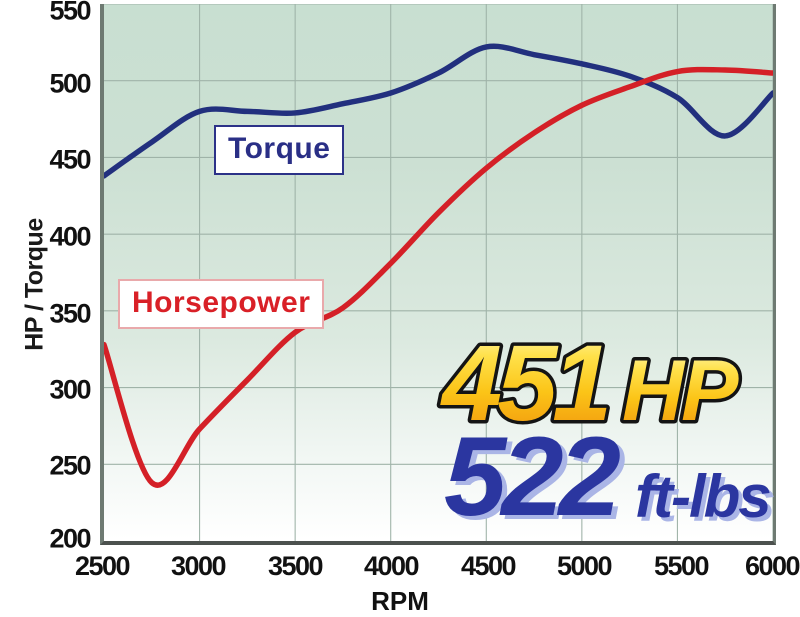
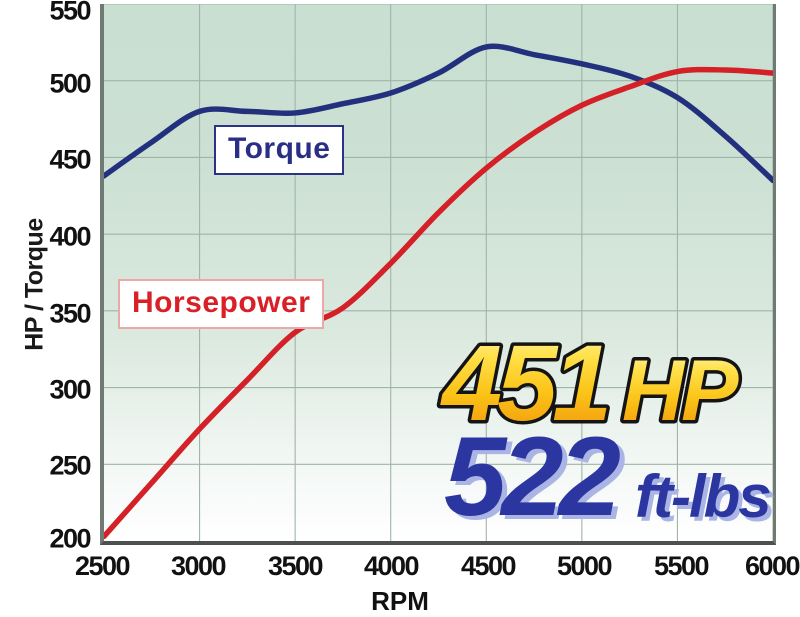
Horsepower/2500: 328 -> 203
Torque/6000: 492 -> 435
